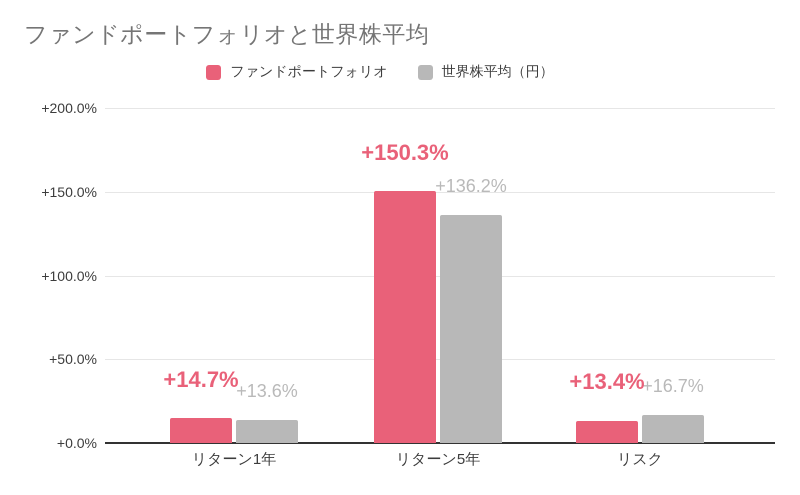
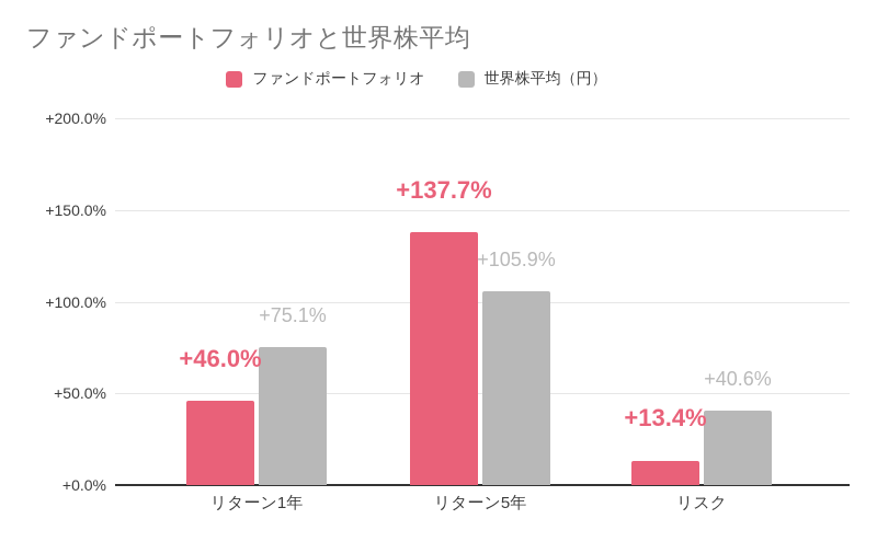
ファンドポートフォリオ/リターン1年: +14.7% -> +46.0%
世界株平均（円）/リターン1年: +13.6% -> +75.1%
ファンドポートフォリオ/リターン5年: +150.3% -> +137.7%
世界株平均（円）/リターン5年: +136.2% -> +105.9%
世界株平均（円）/リスク: +16.7% -> +40.6%
